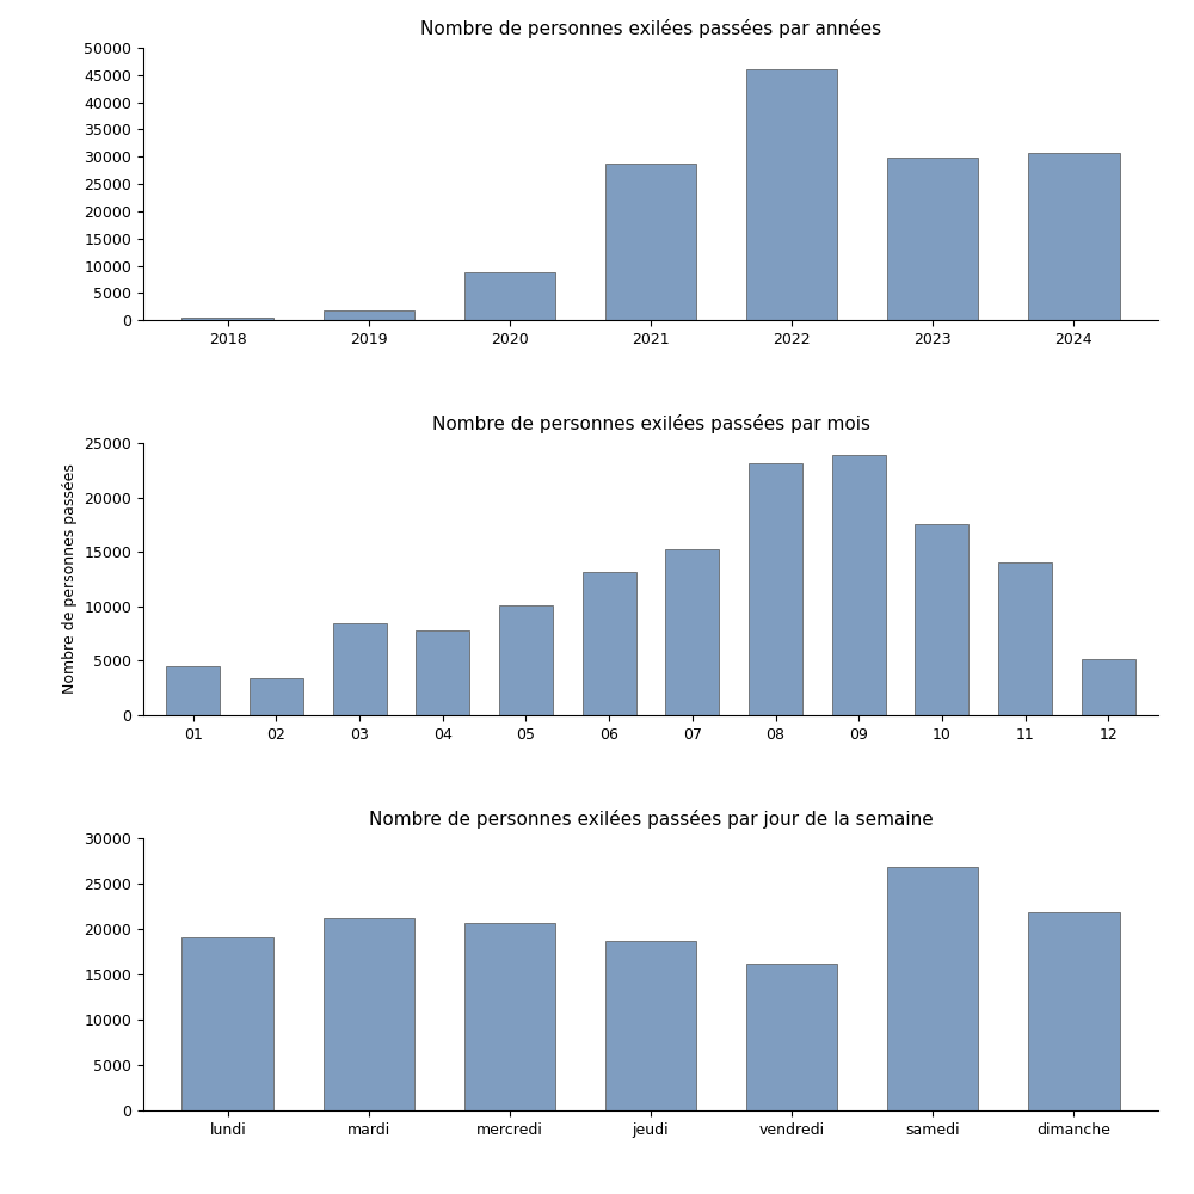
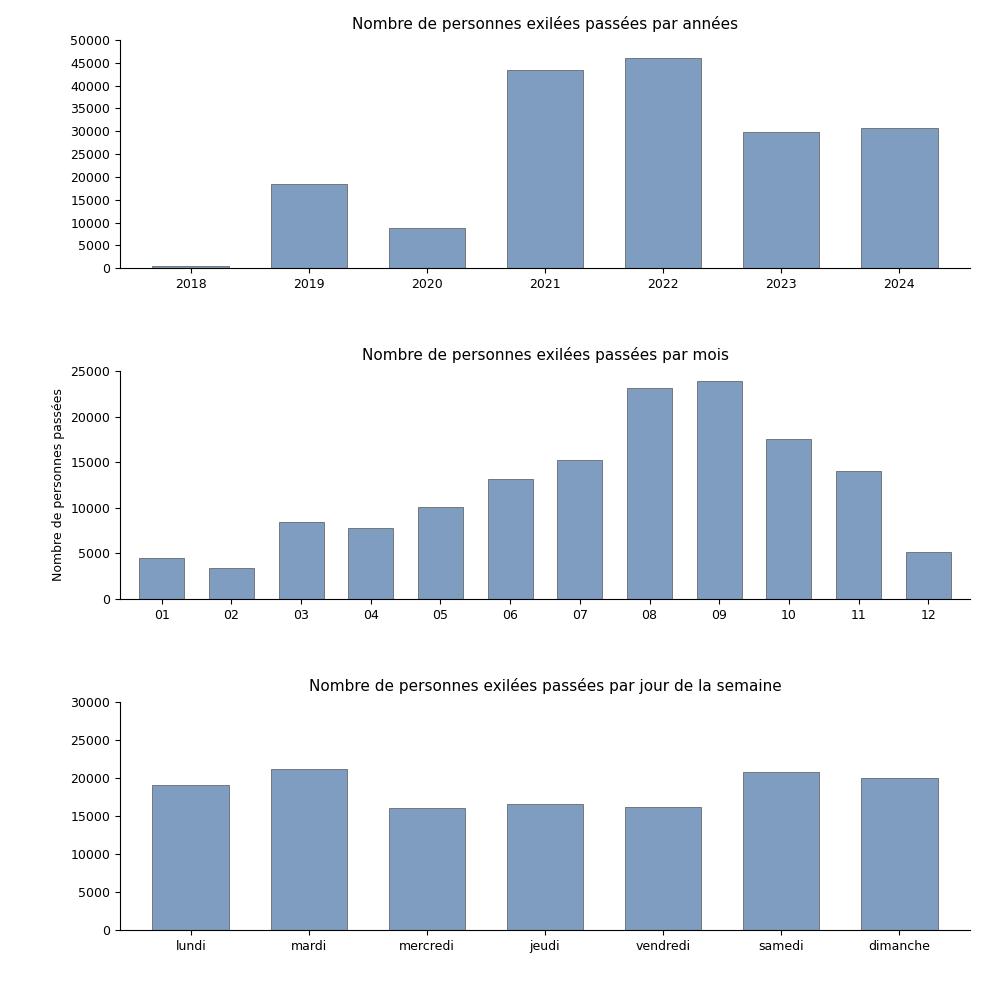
Nombre de personnes exilées passées par années/2019: 1900 -> 18500
Nombre de personnes exilées passées par années/2021: 28700 -> 43500
Nombre de personnes exilées passées par jour de la semaine/mercredi: 20700 -> 16000
Nombre de personnes exilées passées par jour de la semaine/jeudi: 18700 -> 16600
Nombre de personnes exilées passées par jour de la semaine/samedi: 26800 -> 20800
Nombre de personnes exilées passées par jour de la semaine/dimanche: 21800 -> 20000
